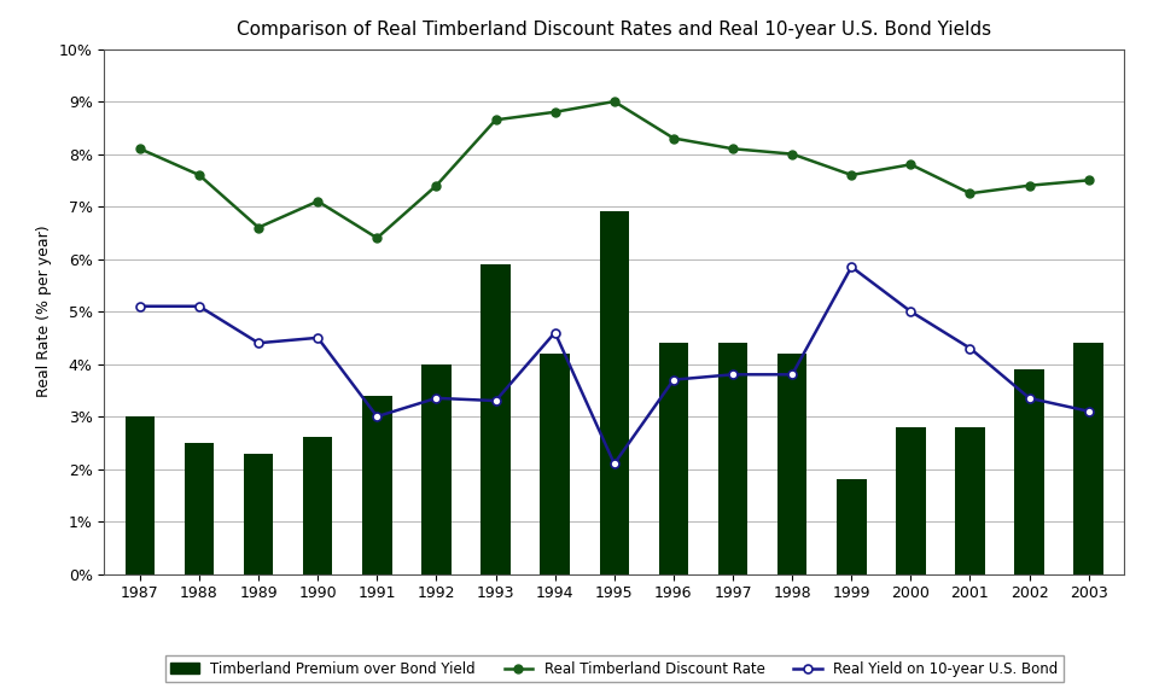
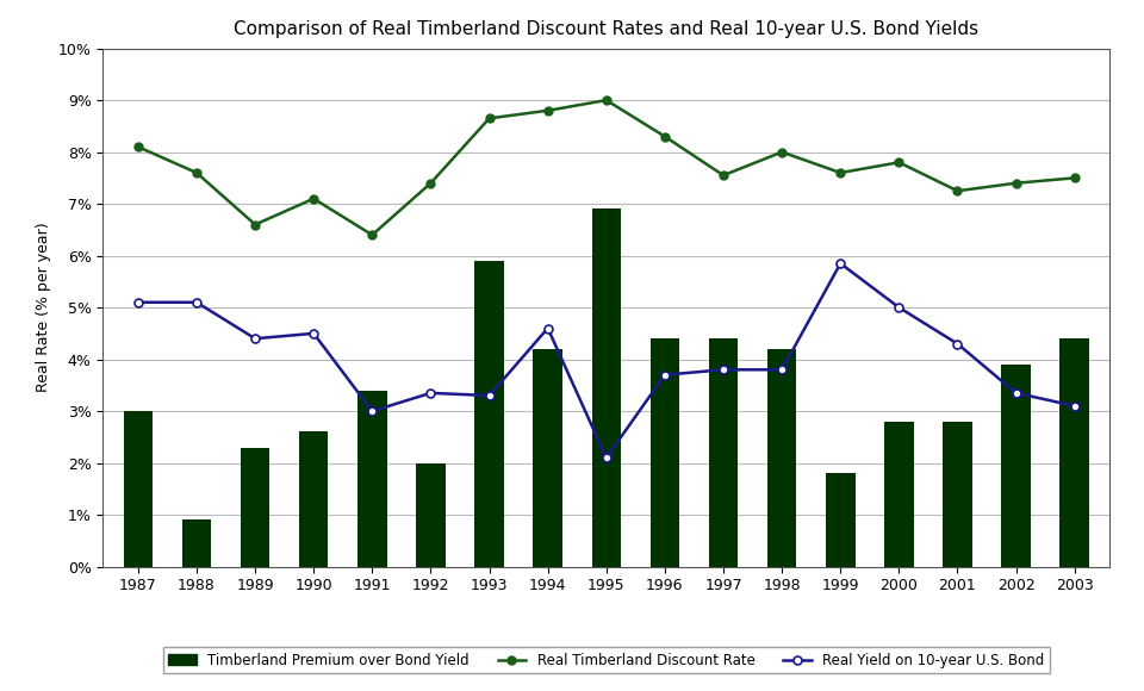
Timberland Premium over Bond Yield/1988: 2.5% -> 0.9%
Timberland Premium over Bond Yield/1992: 4.0% -> 2.0%
Real Timberland Discount Rate/1997: 8.10% -> 7.55%
